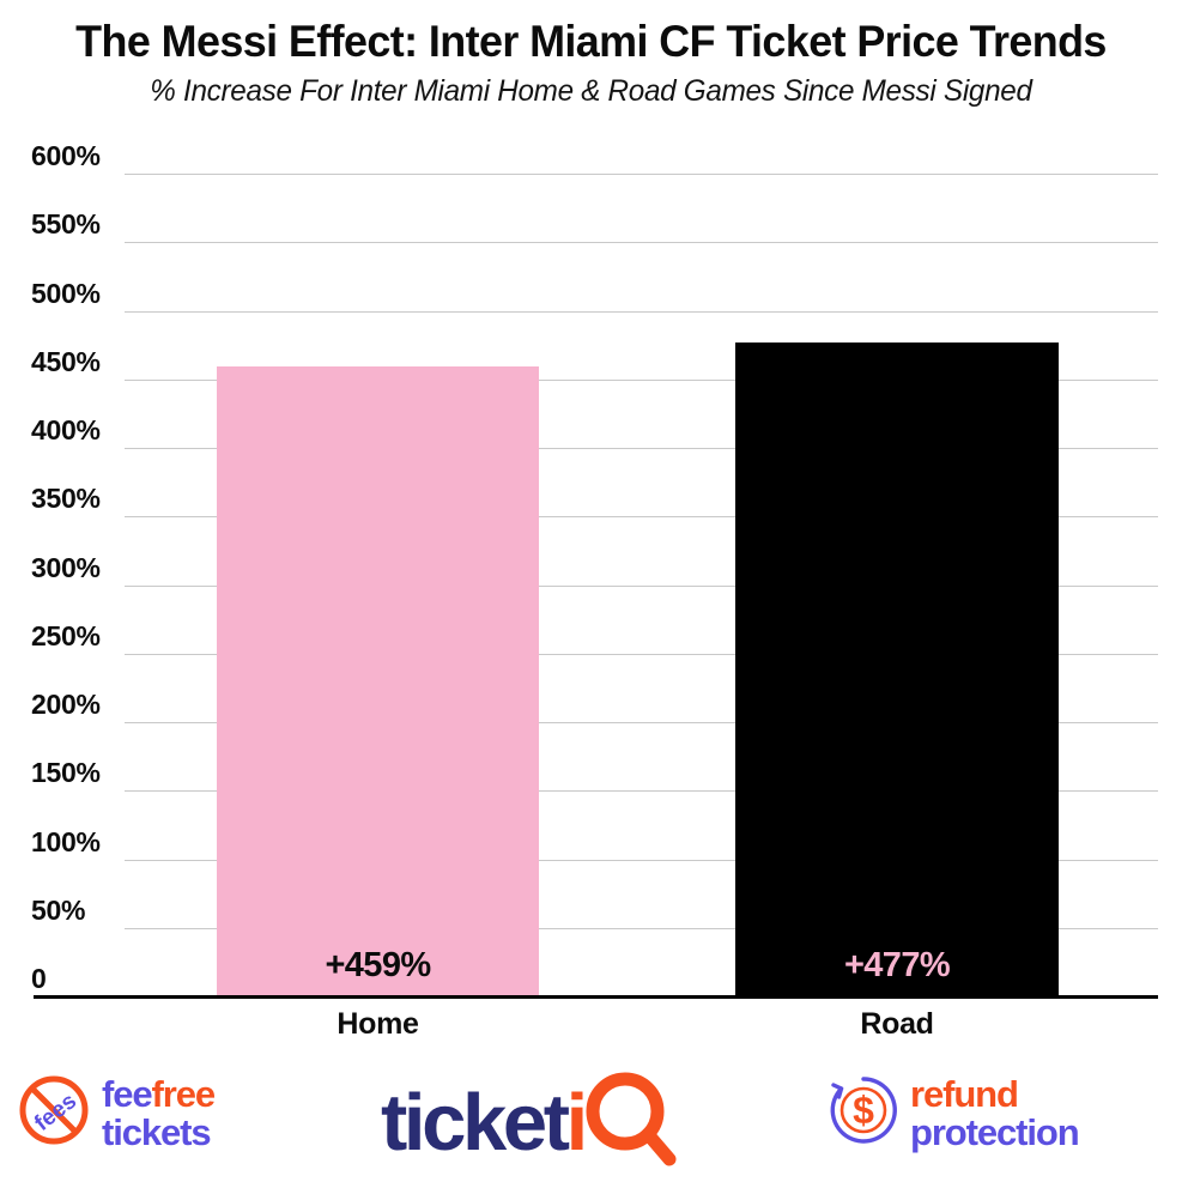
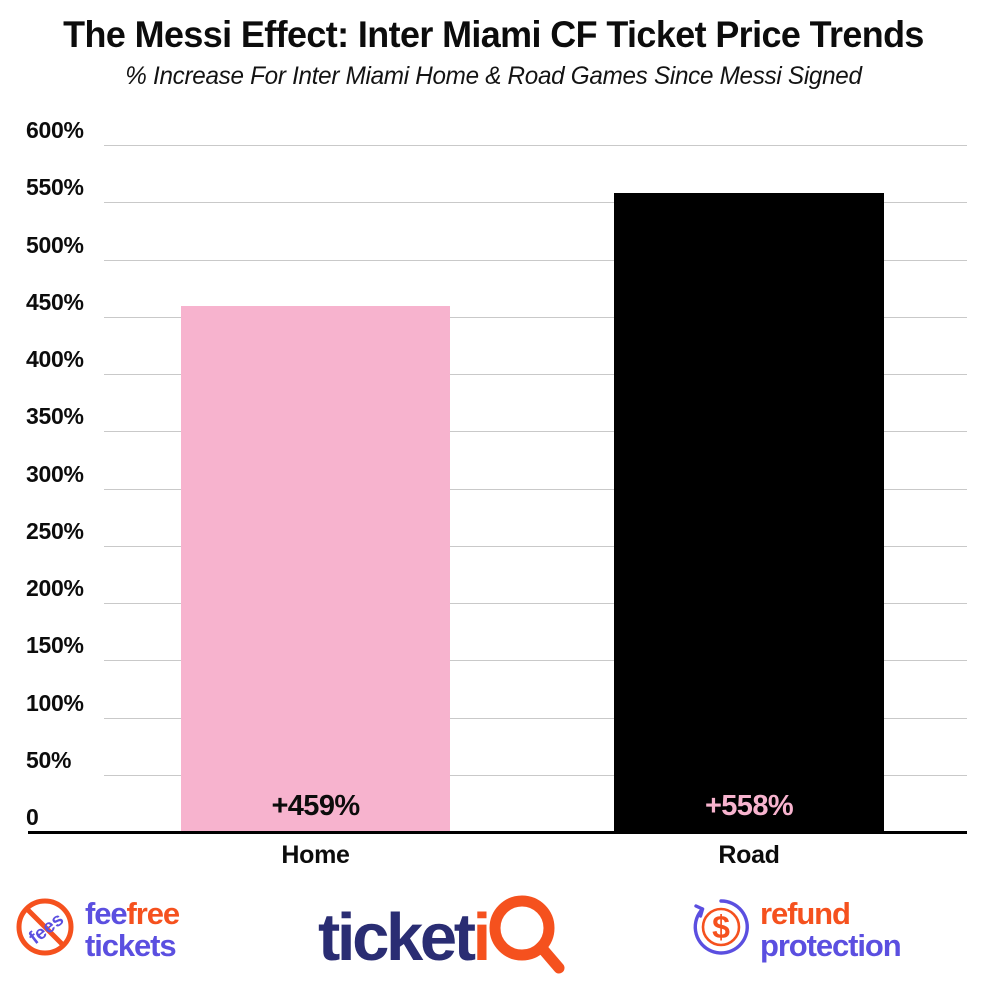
Road: +477% -> +558%
